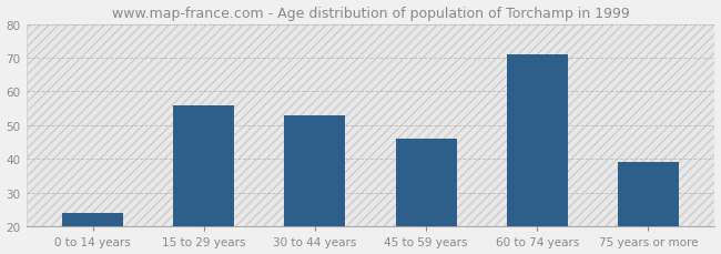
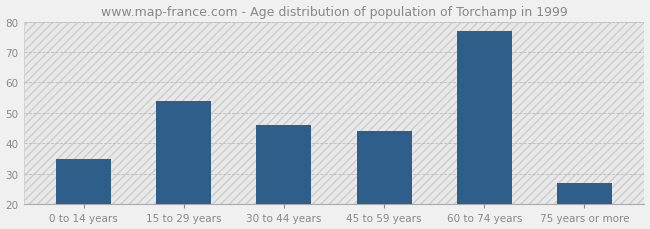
0 to 14 years: 24 -> 35
15 to 29 years: 56 -> 54
30 to 44 years: 53 -> 46
45 to 59 years: 46 -> 44
60 to 74 years: 71 -> 77
75 years or more: 39 -> 27
